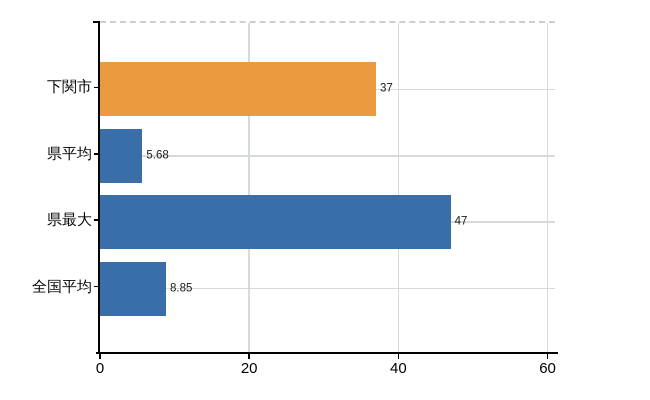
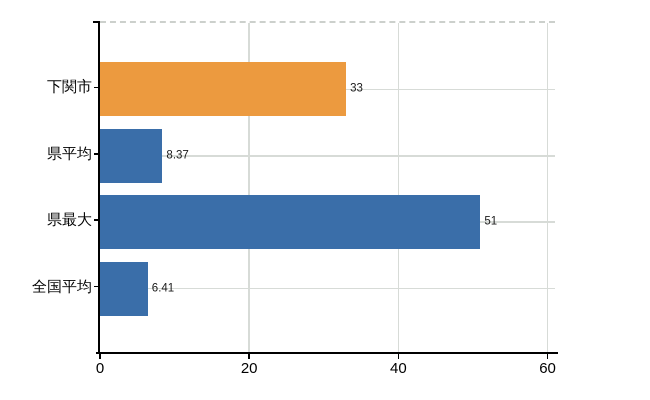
下関市: 37 -> 33
県平均: 5.68 -> 8.37
県最大: 47 -> 51
全国平均: 8.85 -> 6.41
